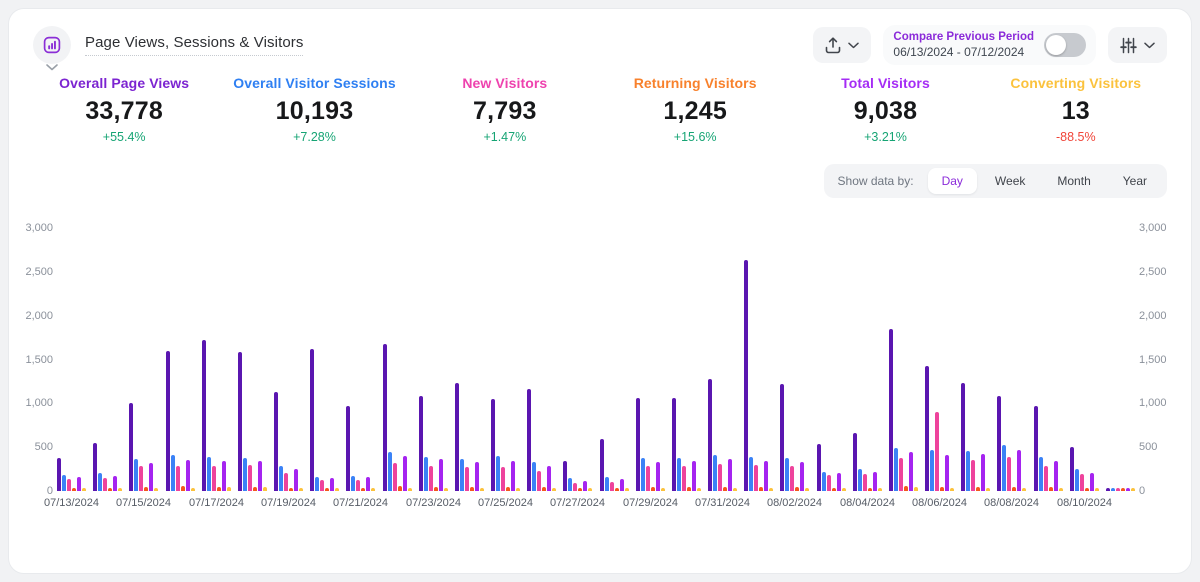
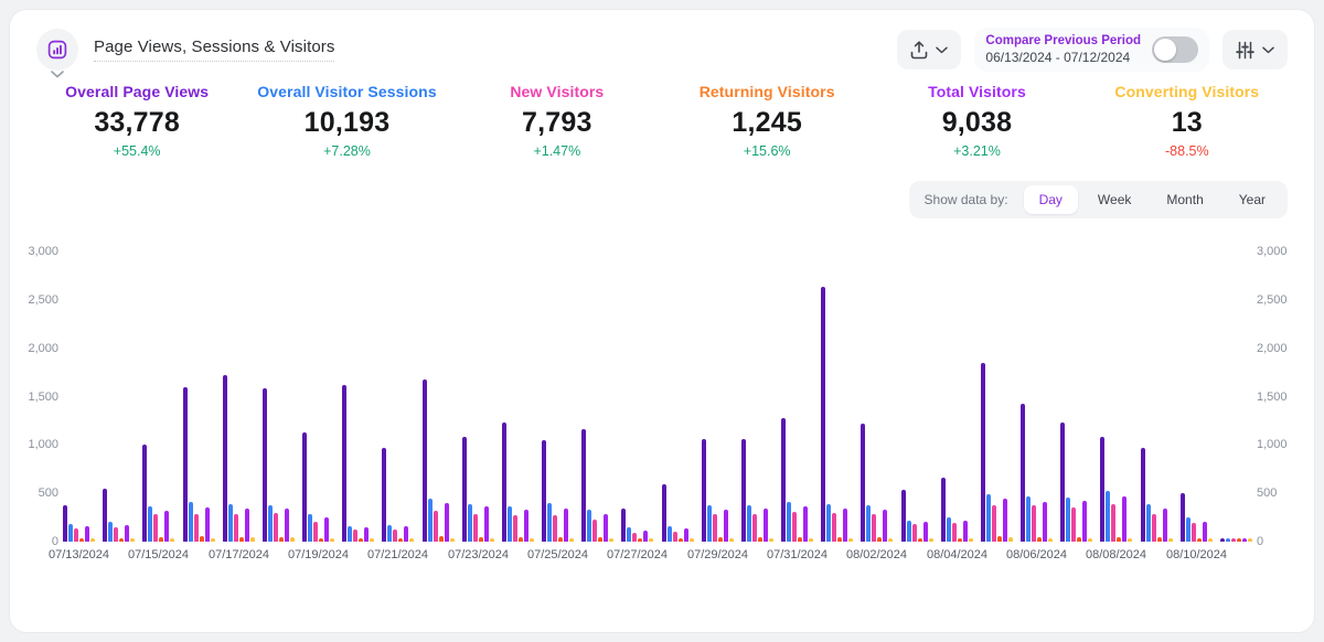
New Visitors/08/06/2024: 900 -> 400
